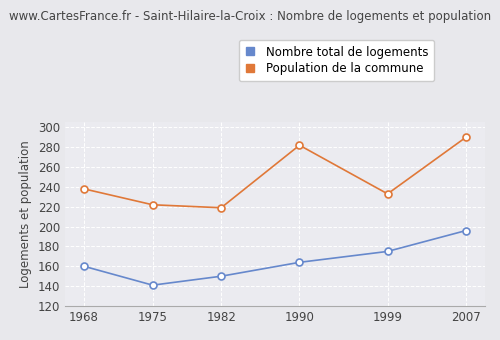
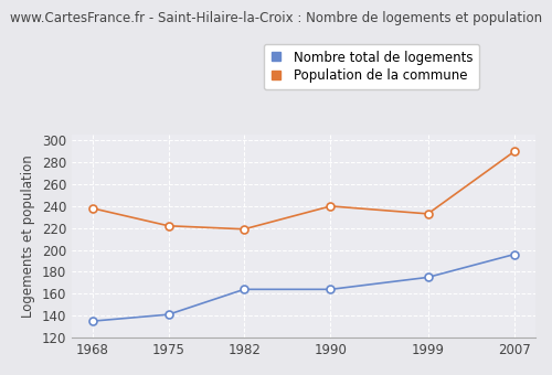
Nombre total de logements/1968: 160 -> 135
Nombre total de logements/1982: 150 -> 164
Population de la commune/1990: 282 -> 240
